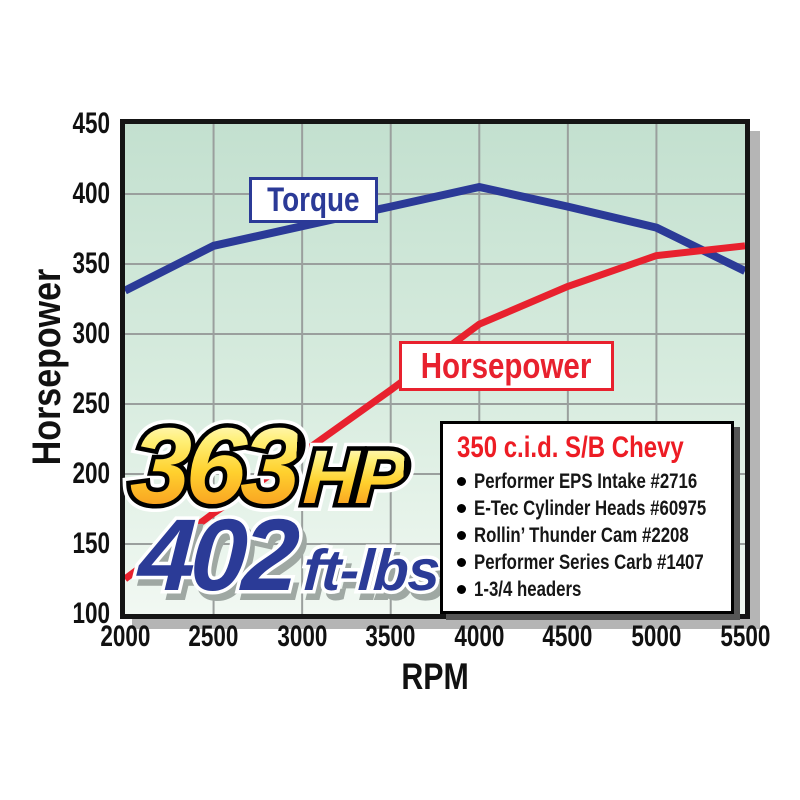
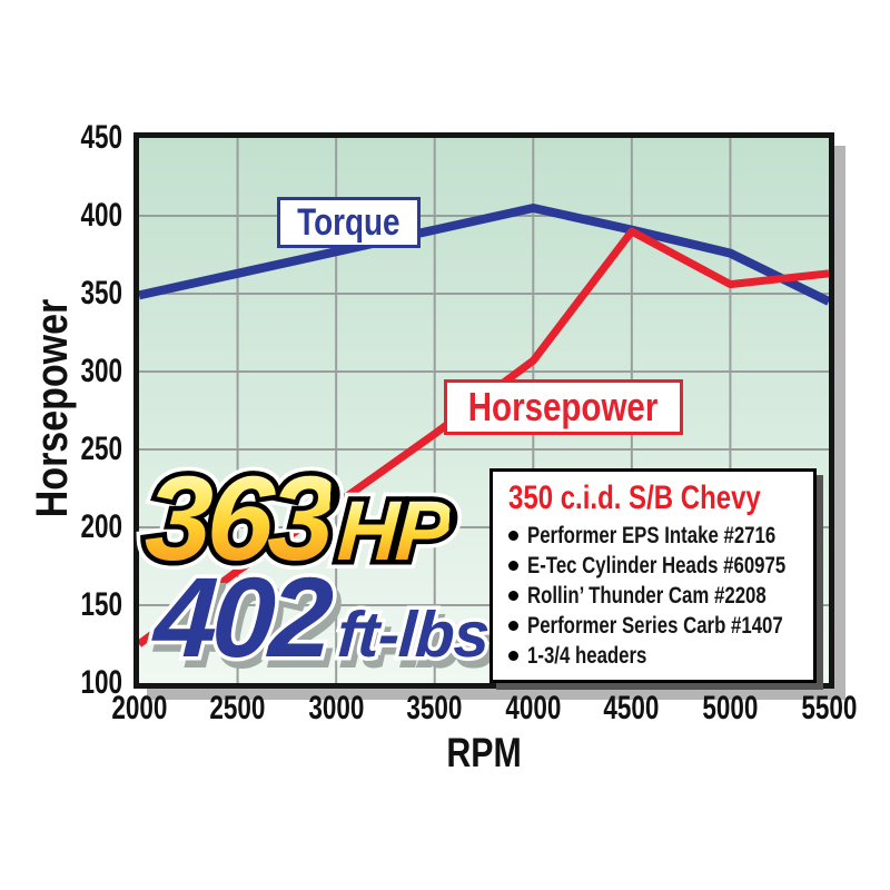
Torque/2000: 331 -> 349
Horsepower/4500: 334 -> 390
